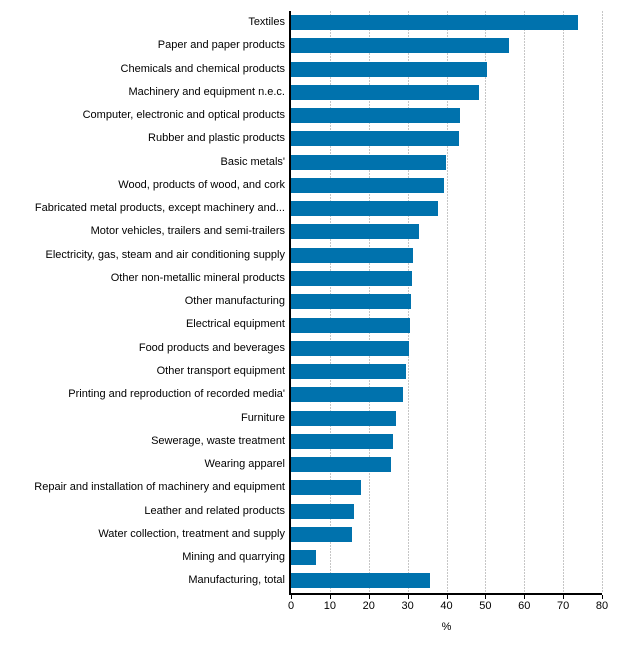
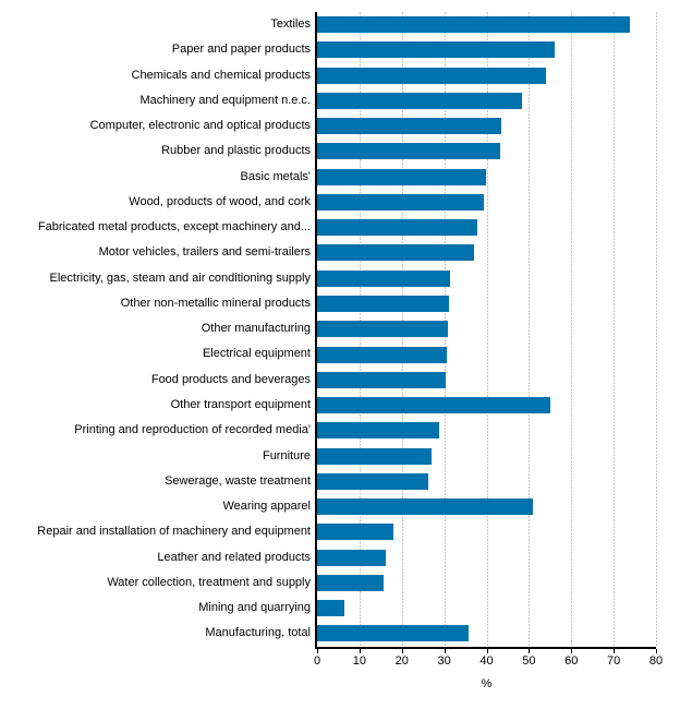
Chemicals and chemical products: 50 -> 54
Motor vehicles, trailers and semi-trailers: 33 -> 37
Other transport equipment: 30 -> 55
Wearing apparel: 26 -> 51
